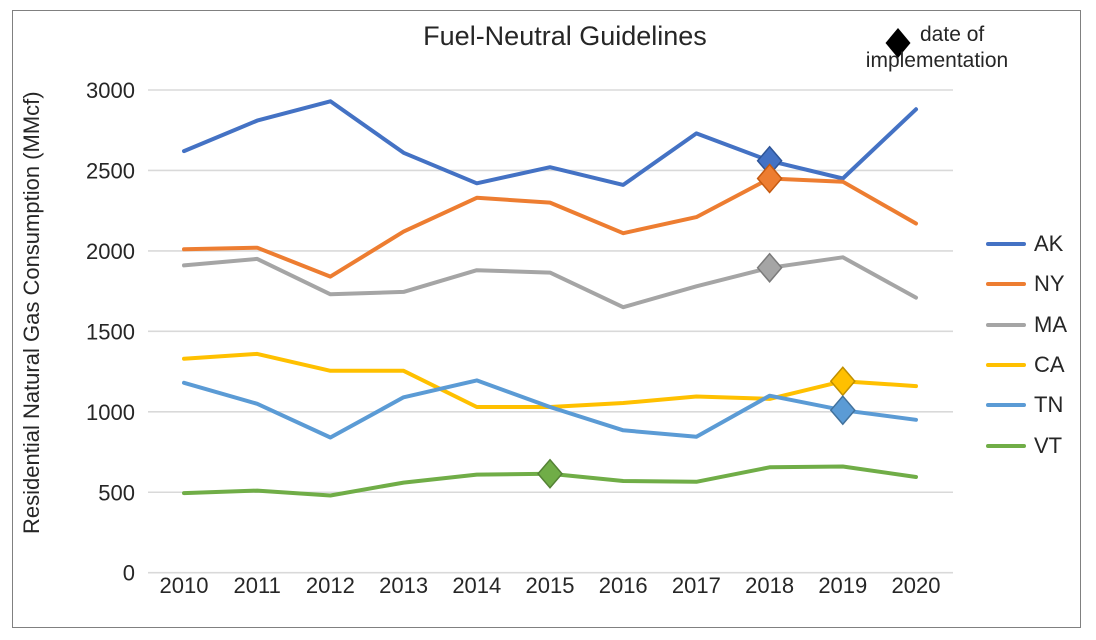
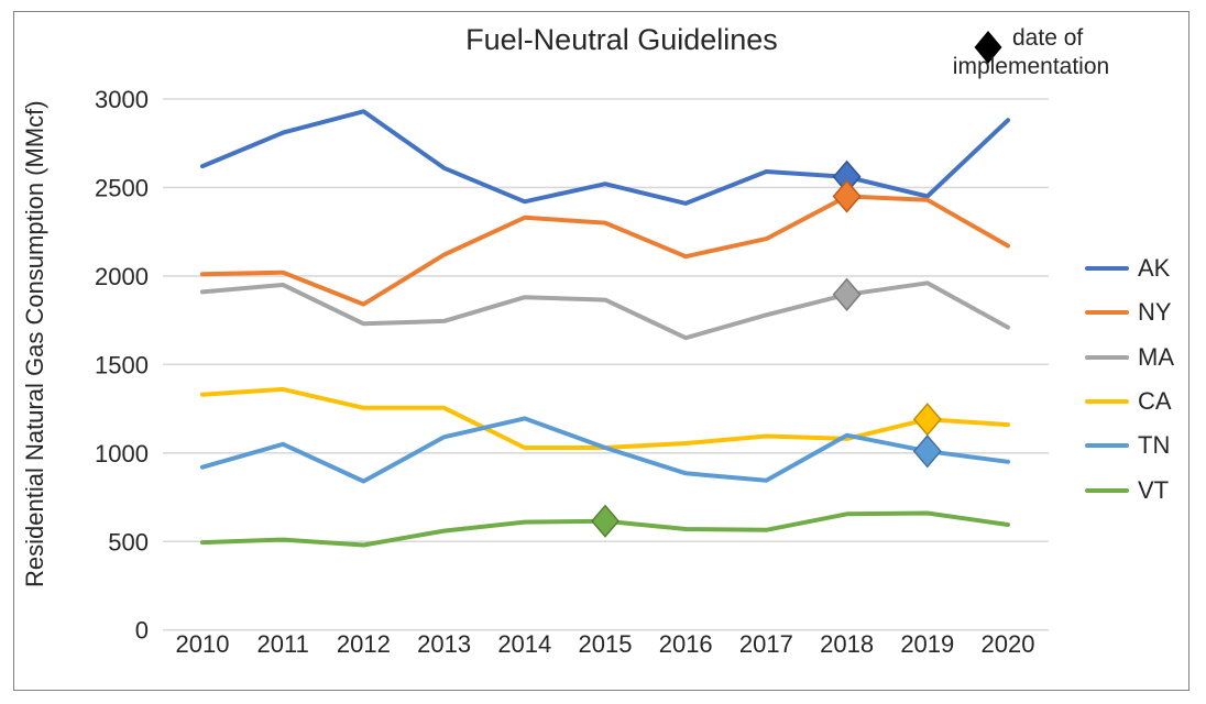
TN/2010: 1180 -> 920
AK/2017: 2730 -> 2590
